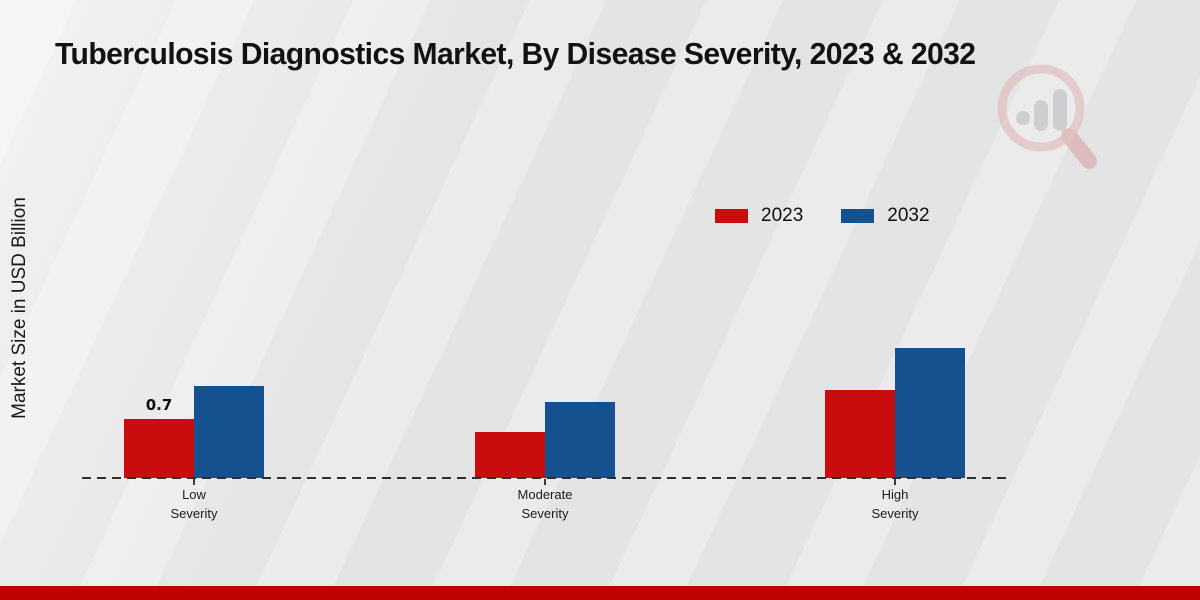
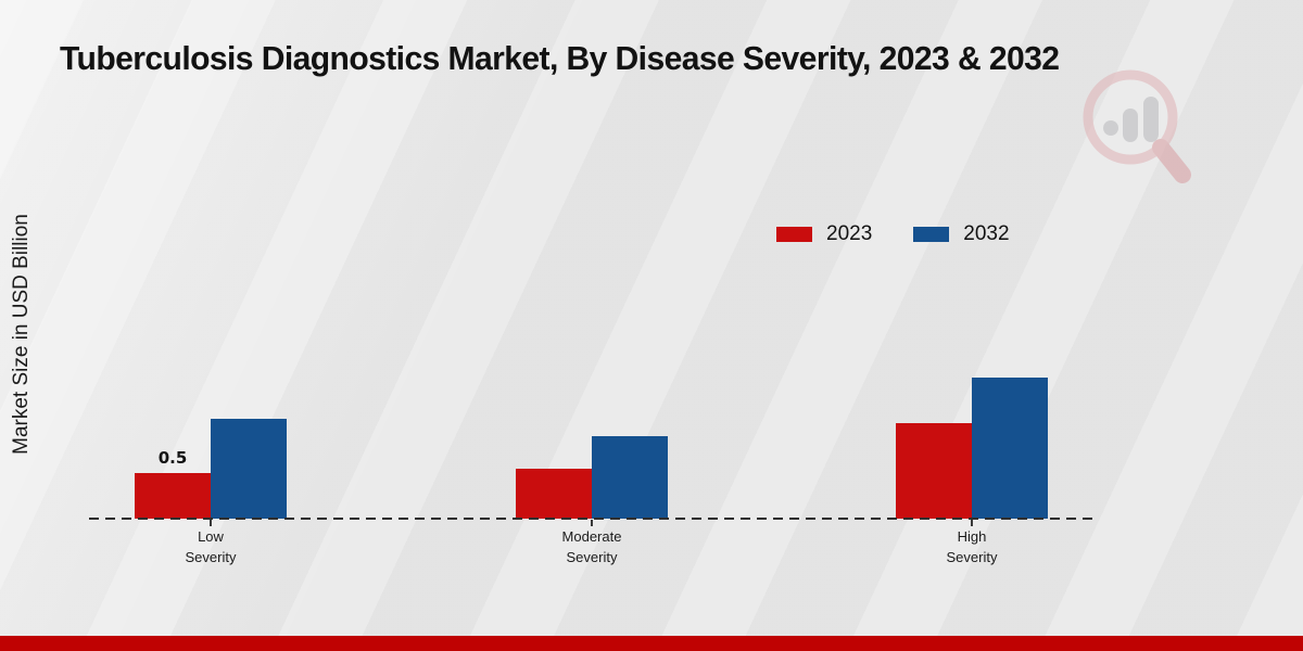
2023/Low Severity: 0.7 -> 0.5
